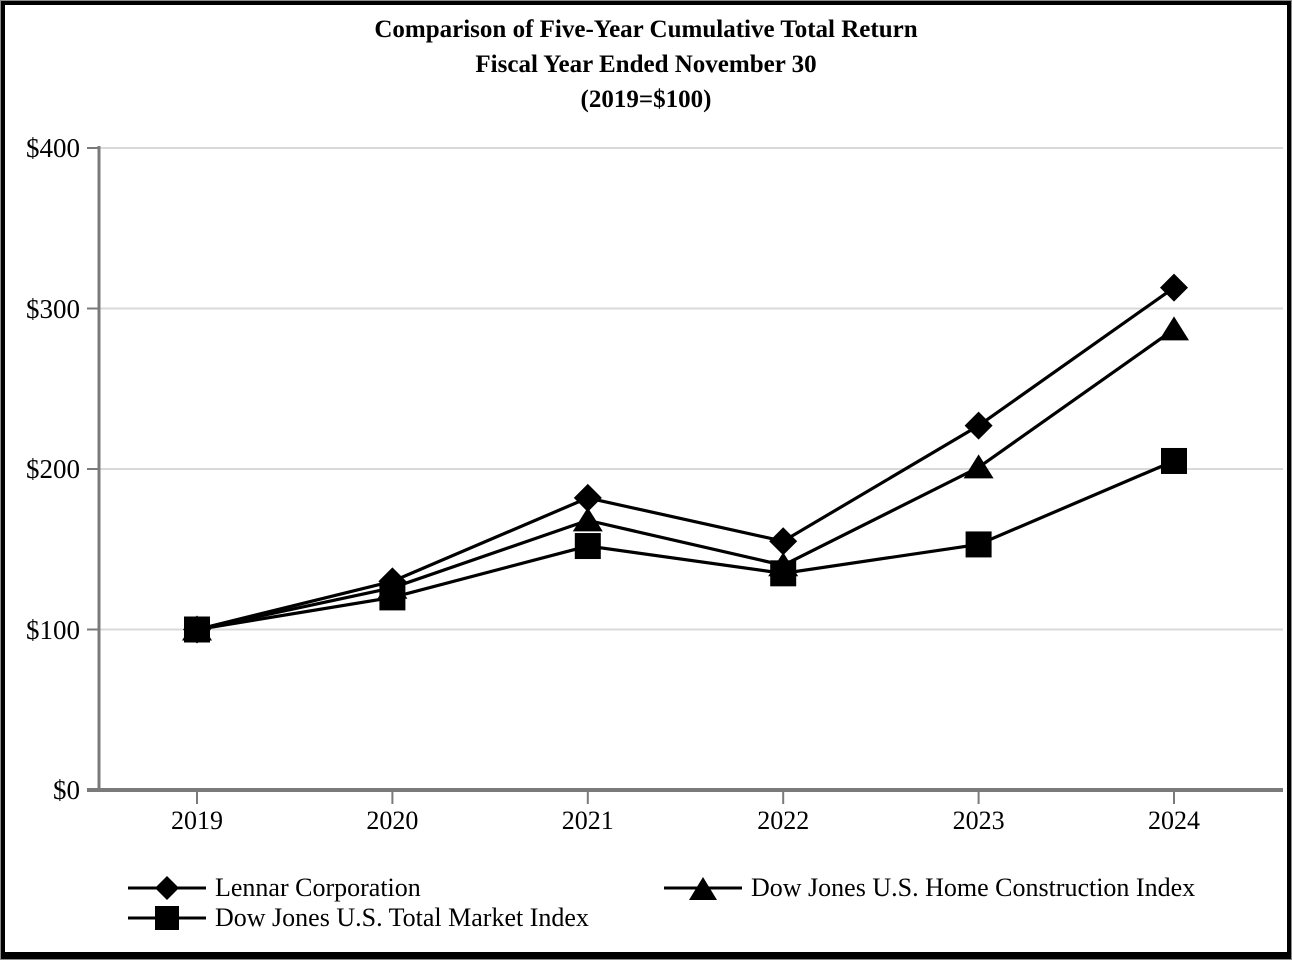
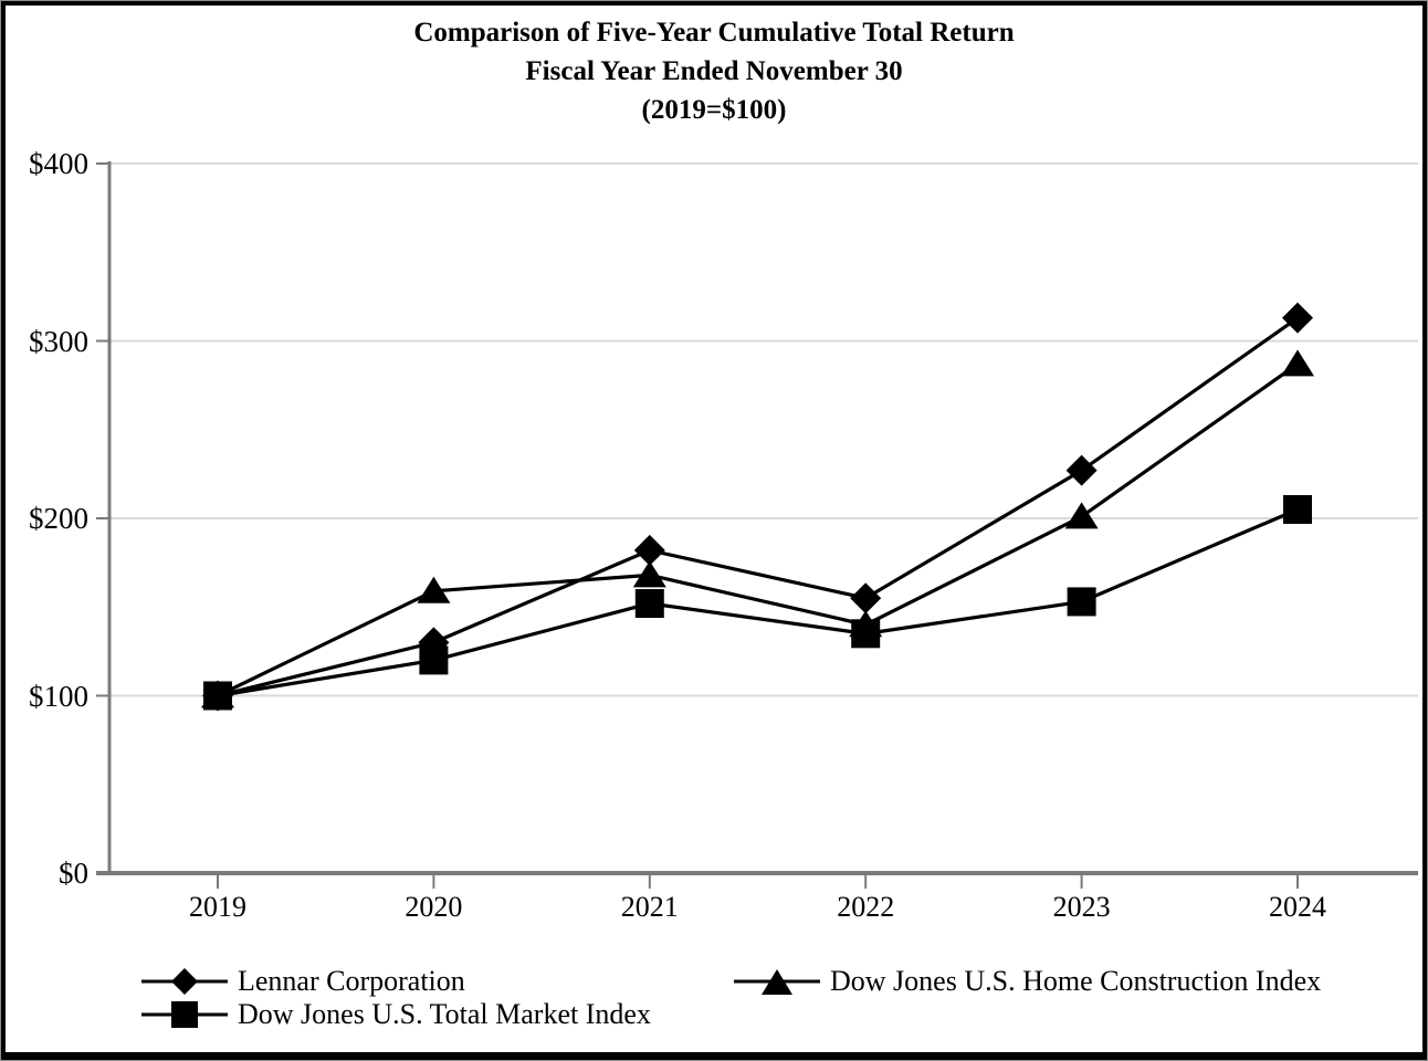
Dow Jones U.S. Home Construction Index/2020: $126 -> $159
